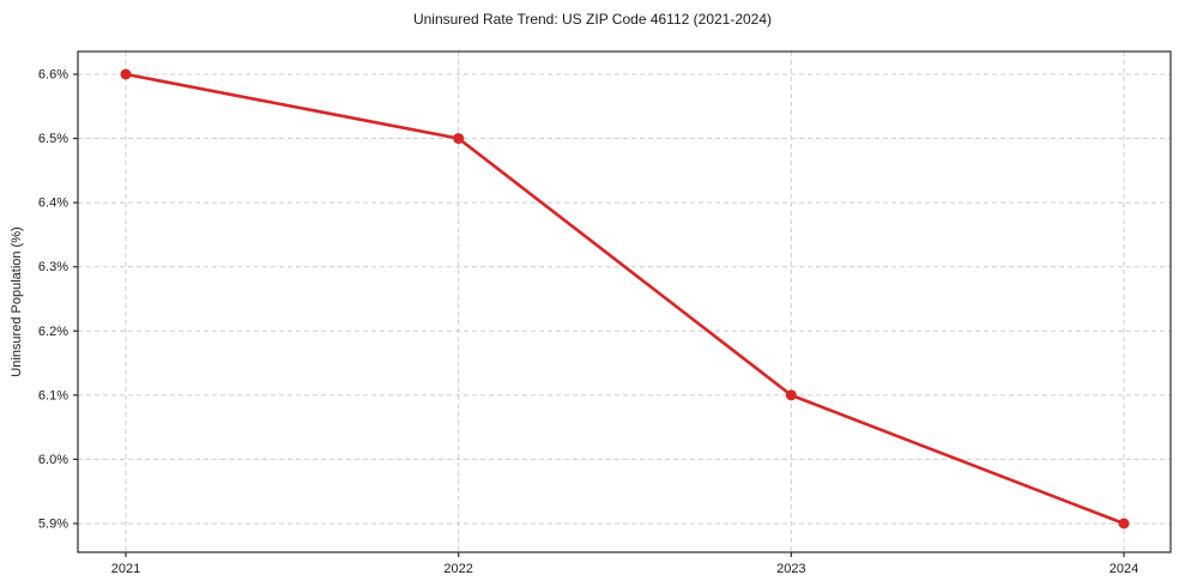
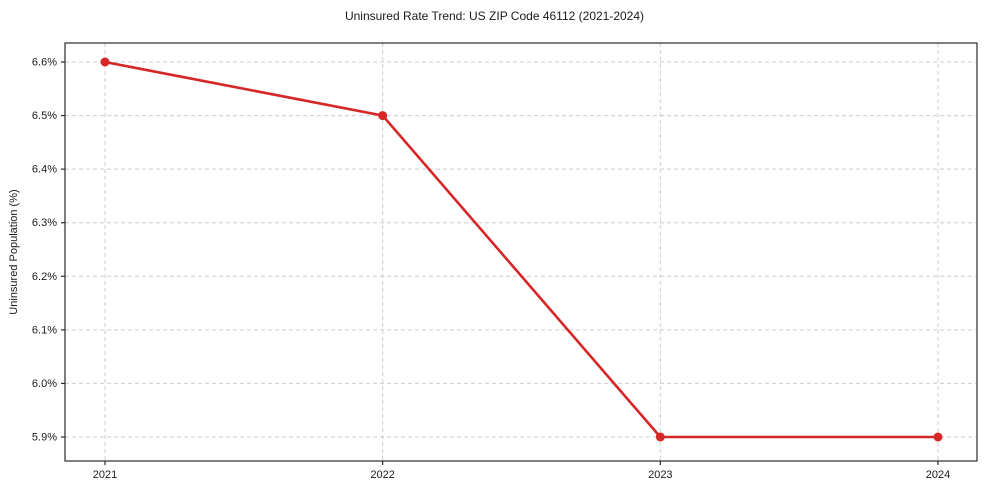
2023: 6.1% -> 5.9%
